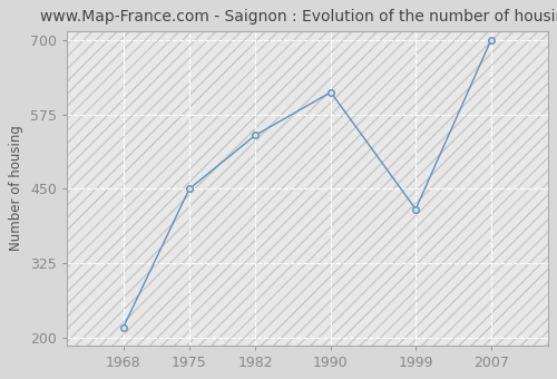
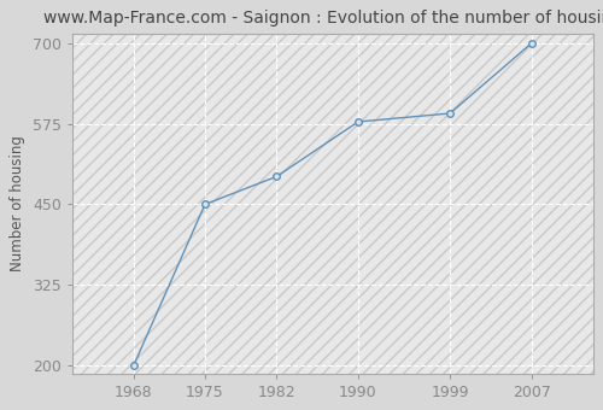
1968: 218 -> 200
1982: 540 -> 493
1990: 612 -> 578
1999: 416 -> 591
